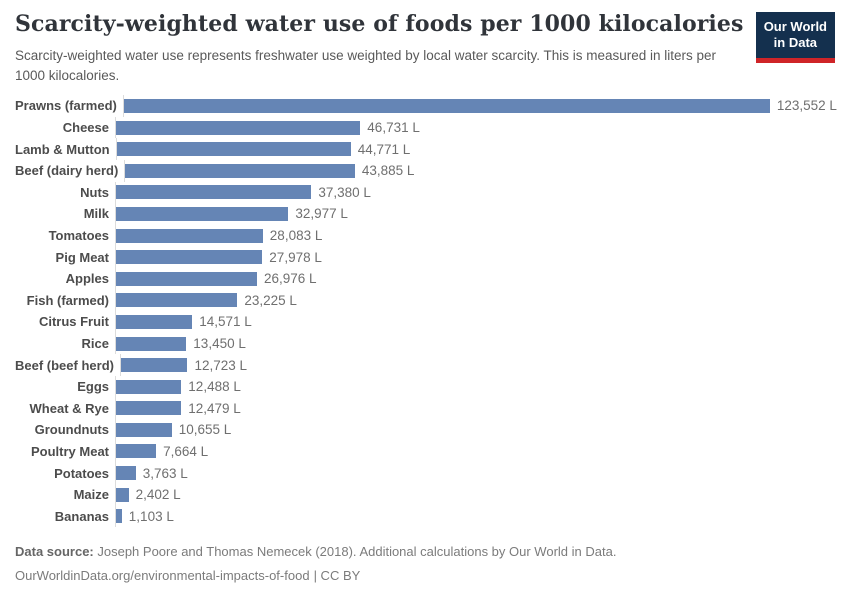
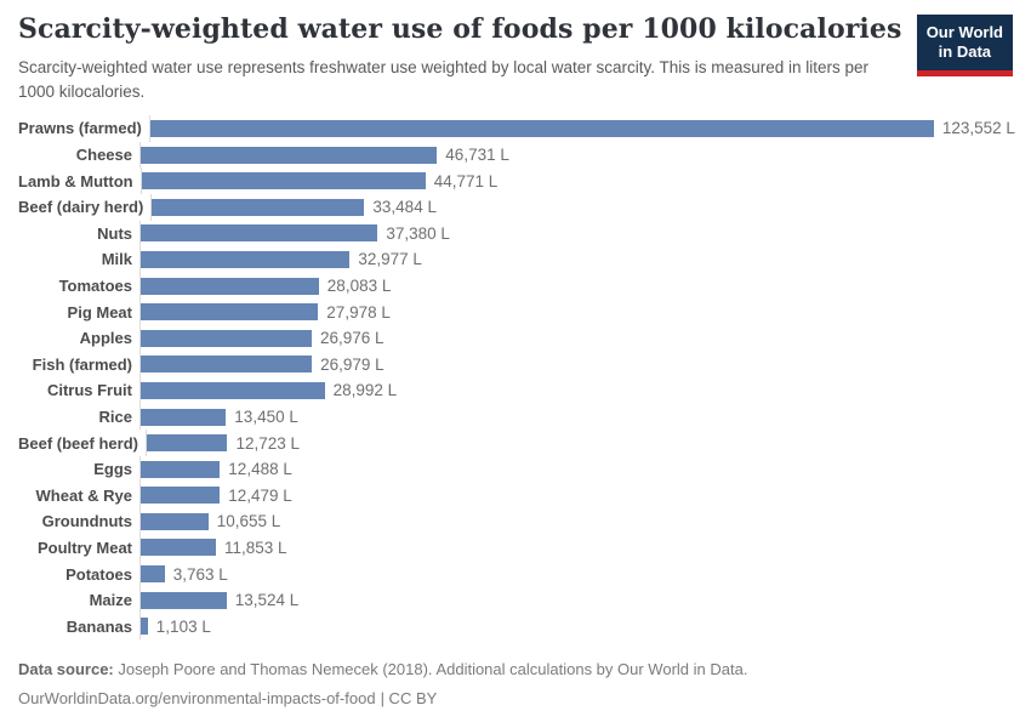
Beef (dairy herd): 43,885 -> 33,484
Fish (farmed): 23,225 -> 26,979
Citrus Fruit: 14,571 -> 28,992
Poultry Meat: 7,664 -> 11,853
Maize: 2,402 -> 13,524
